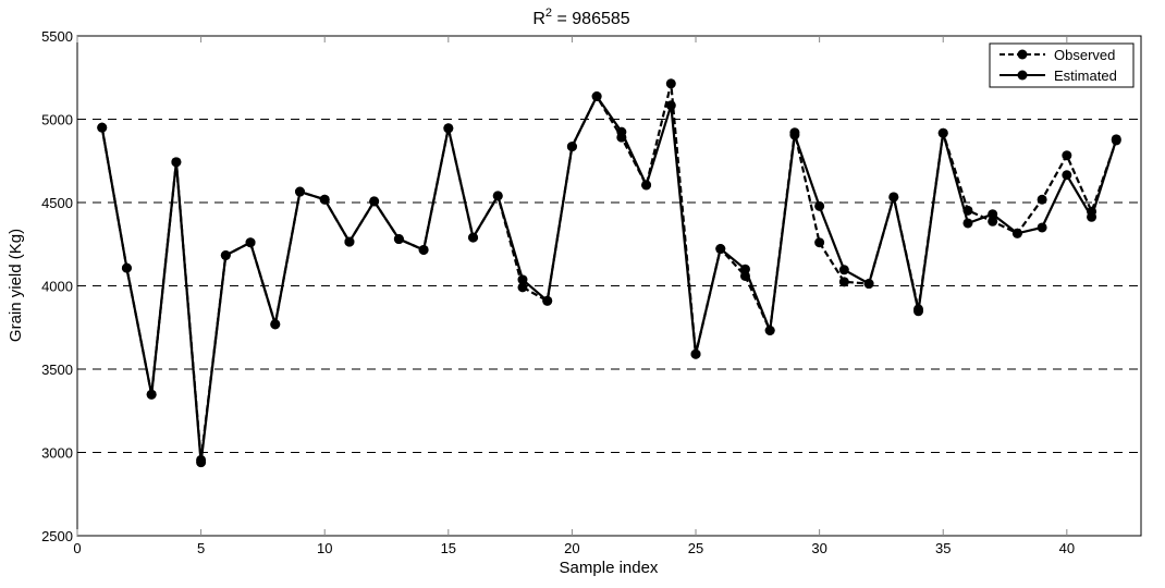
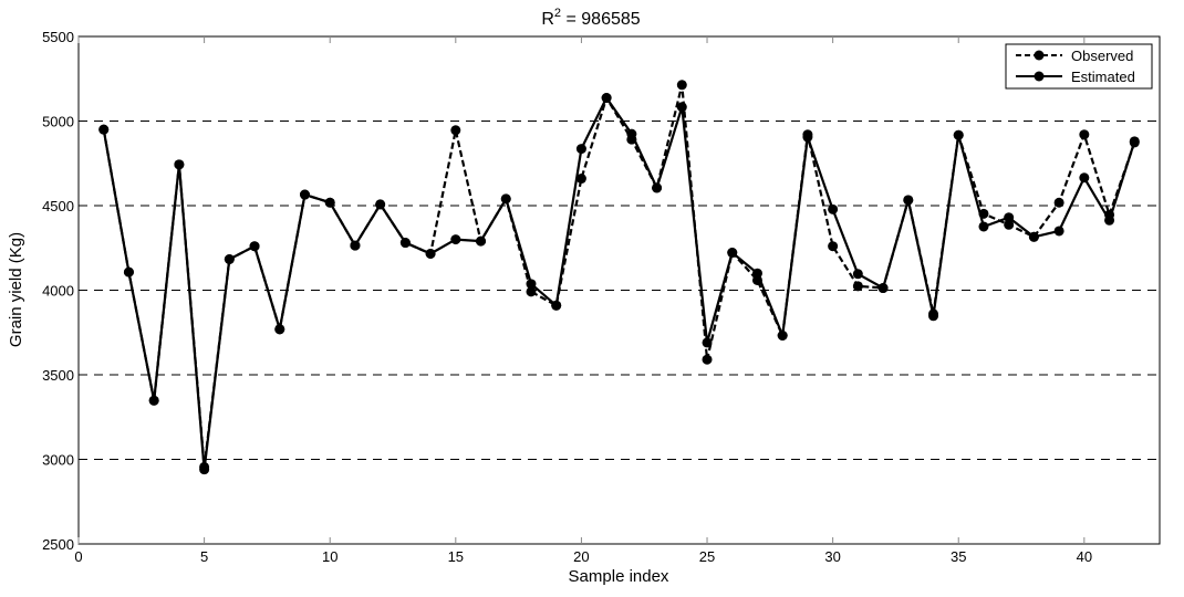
Estimated/15: 4950 -> 4300
Observed/20: 4840 -> 4660
Estimated/25: 3590 -> 3690
Observed/40: 4780 -> 4920
